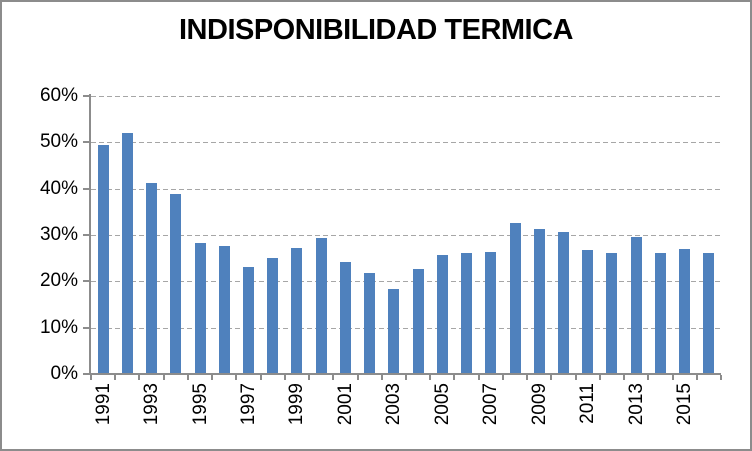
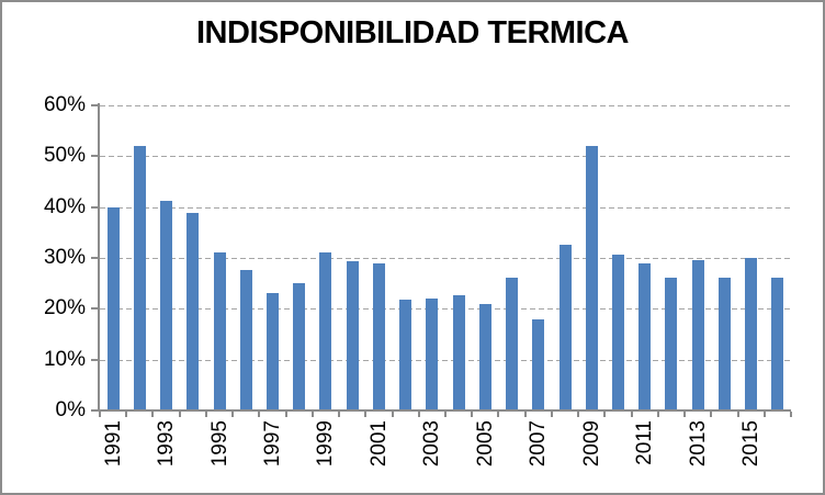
1991: 50% -> 40%
1995: 28% -> 31%
1999: 27% -> 31%
2001: 24% -> 29%
2003: 18% -> 22%
2005: 26% -> 21%
2007: 26% -> 18%
2009: 31% -> 52%
2011: 27% -> 29%
2015: 27% -> 30%
